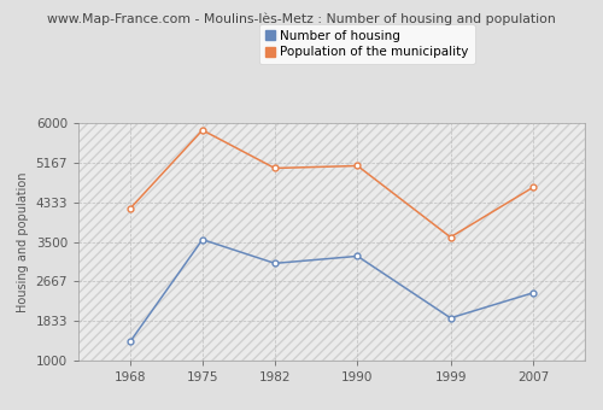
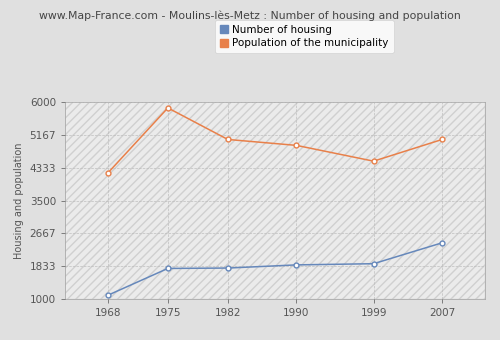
Number of housing/1968: 1400 -> 1100
Number of housing/1975: 3550 -> 1780
Number of housing/1982: 3050 -> 1790
Number of housing/1990: 3200 -> 1870
Population of the municipality/1990: 5100 -> 4900
Population of the municipality/1999: 3600 -> 4500
Population of the municipality/2007: 4650 -> 5050
